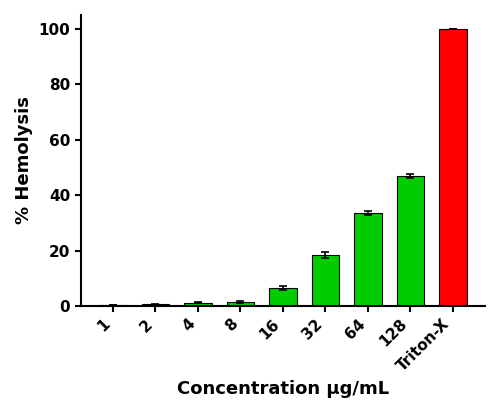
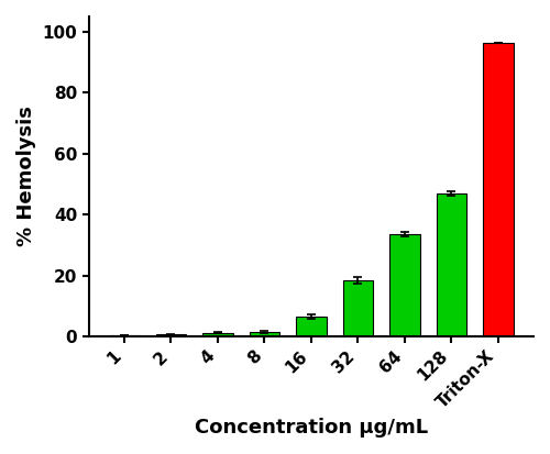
Triton-X: 100.0 -> 96.5
